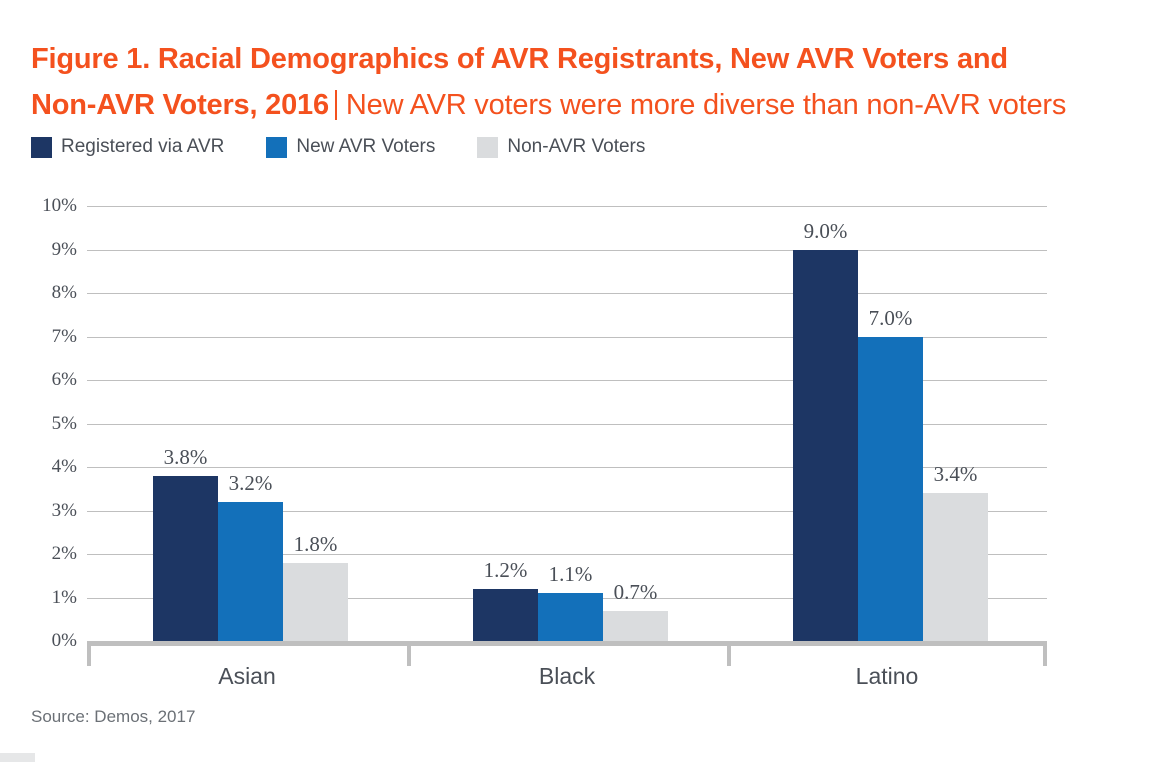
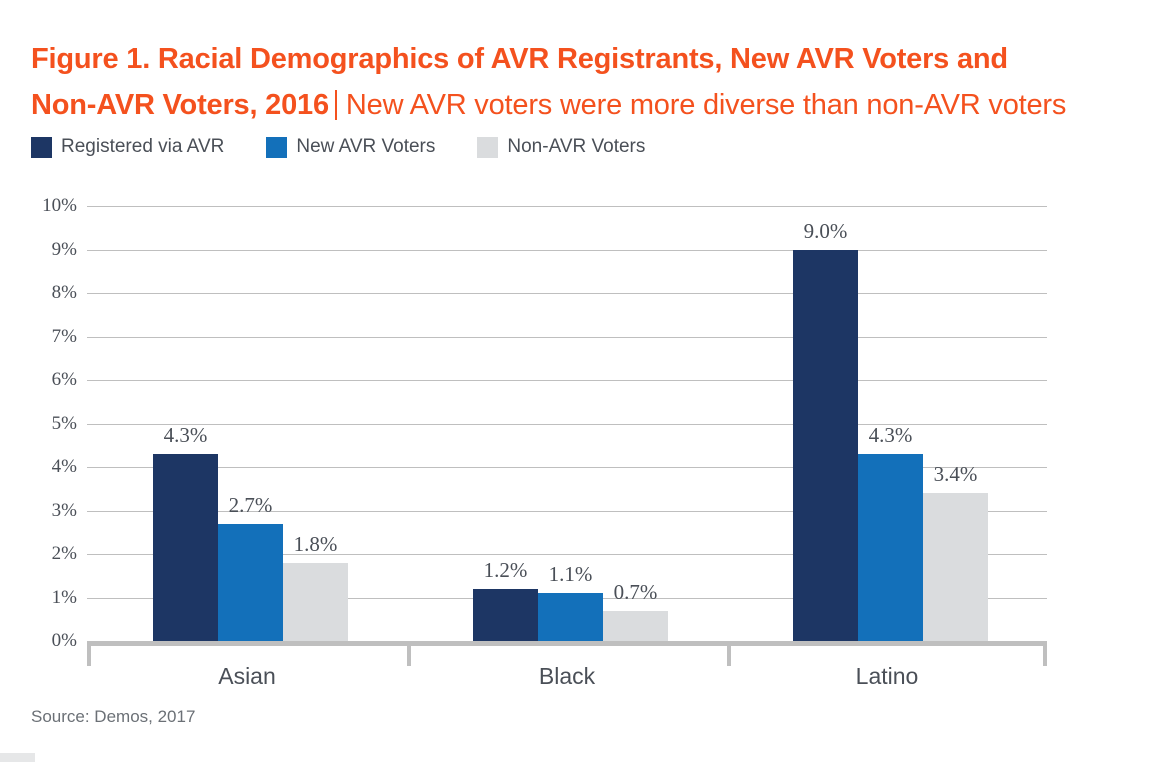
Registered via AVR/Asian: 3.8% -> 4.3%
New AVR Voters/Asian: 3.2% -> 2.7%
New AVR Voters/Latino: 7.0% -> 4.3%
